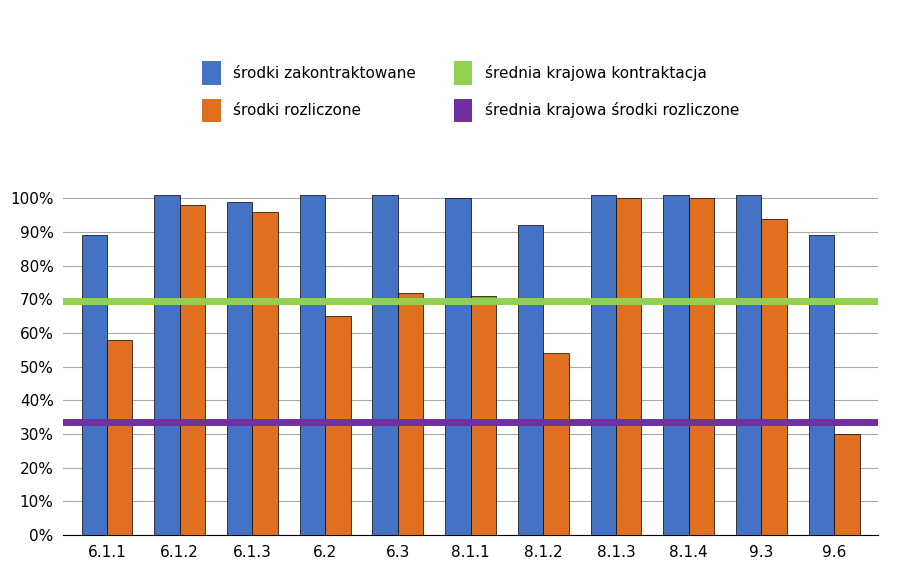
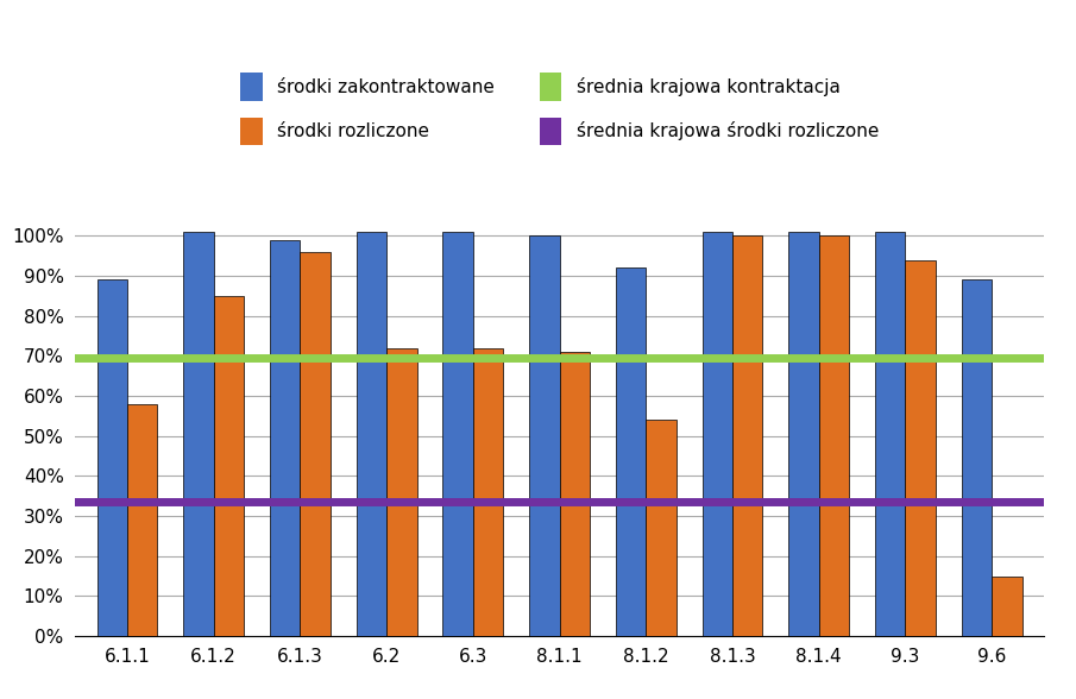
środki rozliczone/6.1.2: 98% -> 85%
środki rozliczone/6.2: 65% -> 72%
środki rozliczone/9.6: 30% -> 15%
